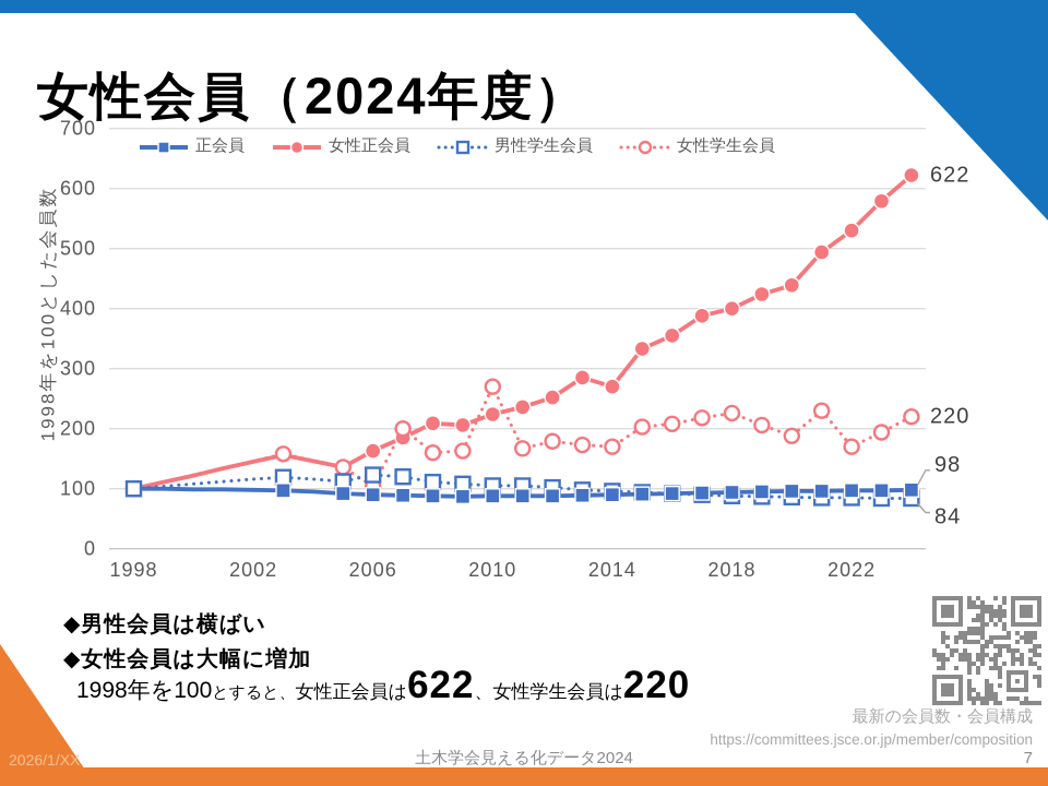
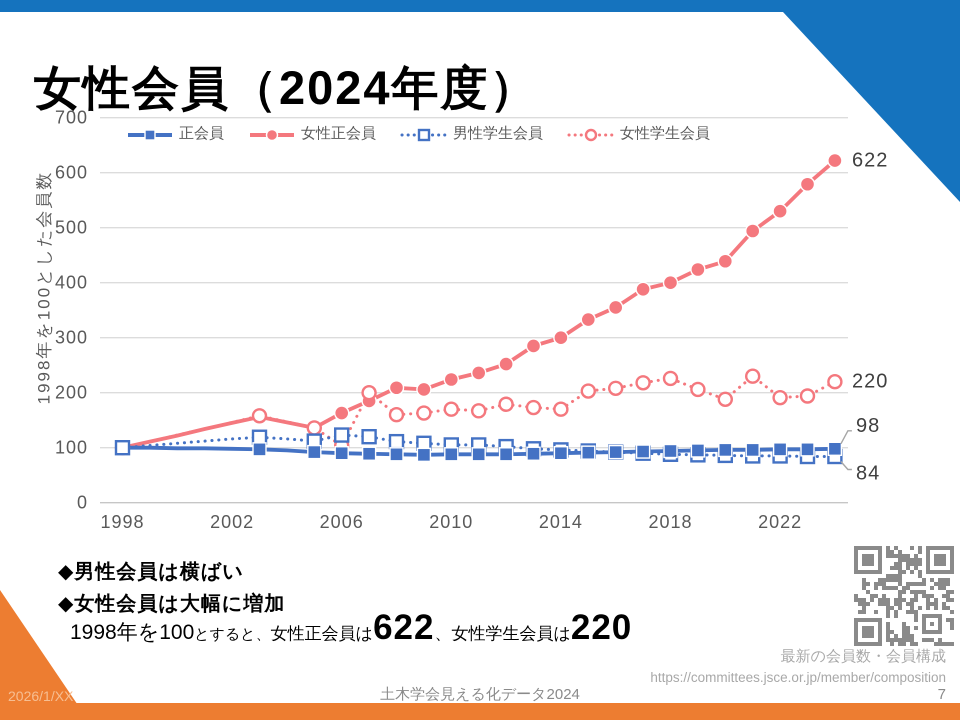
女性学生会員/2010: 270 -> 170
女性正会員/2014: 270 -> 300
女性学生会員/2022: 170 -> 190
